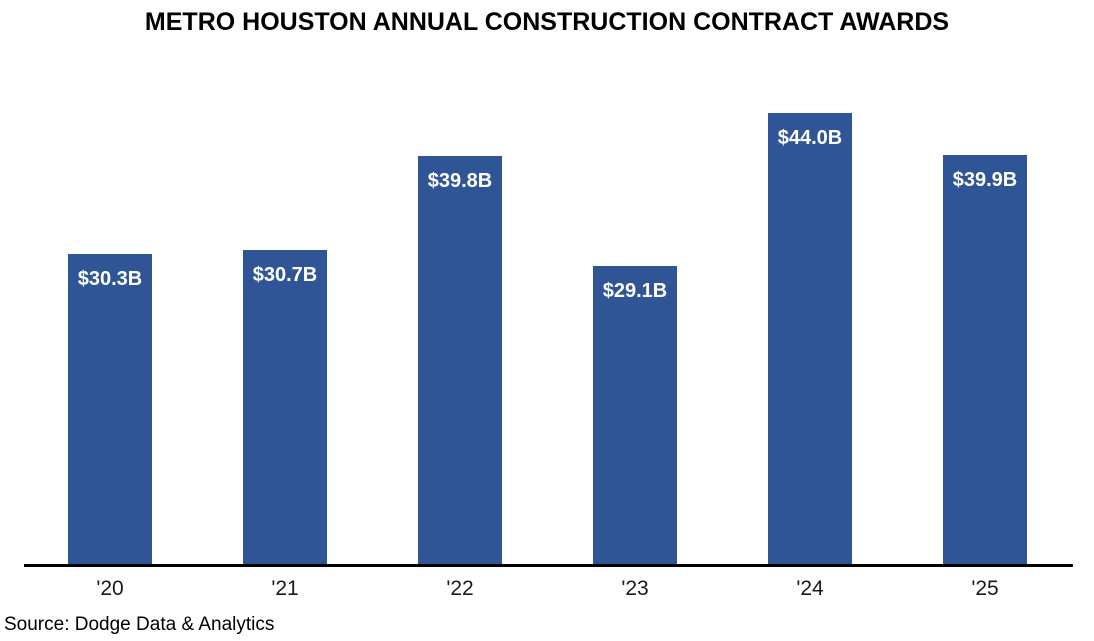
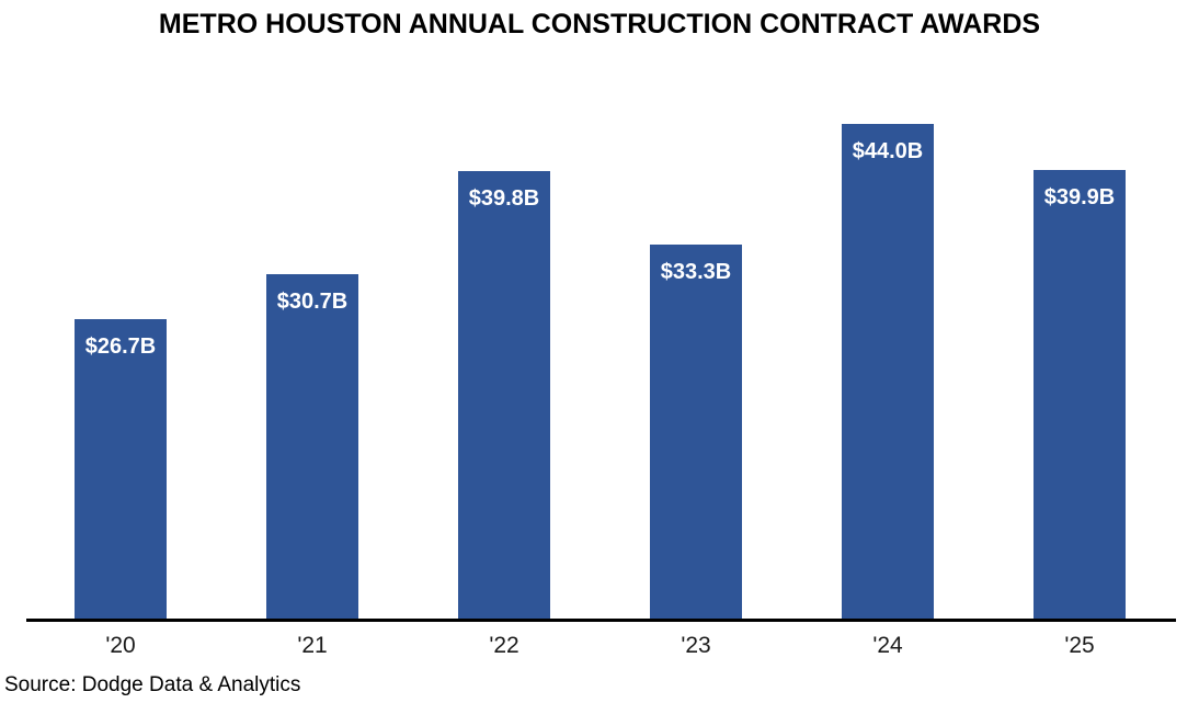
'20: $30.3B -> $26.7B
'23: $29.1B -> $33.3B
